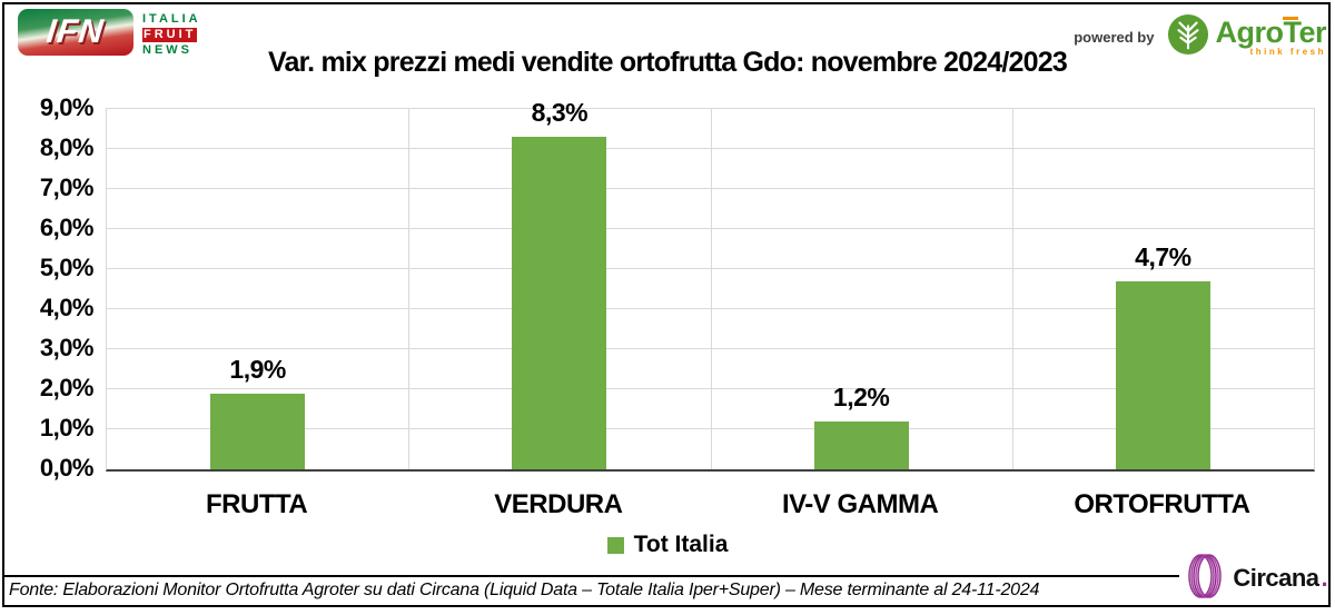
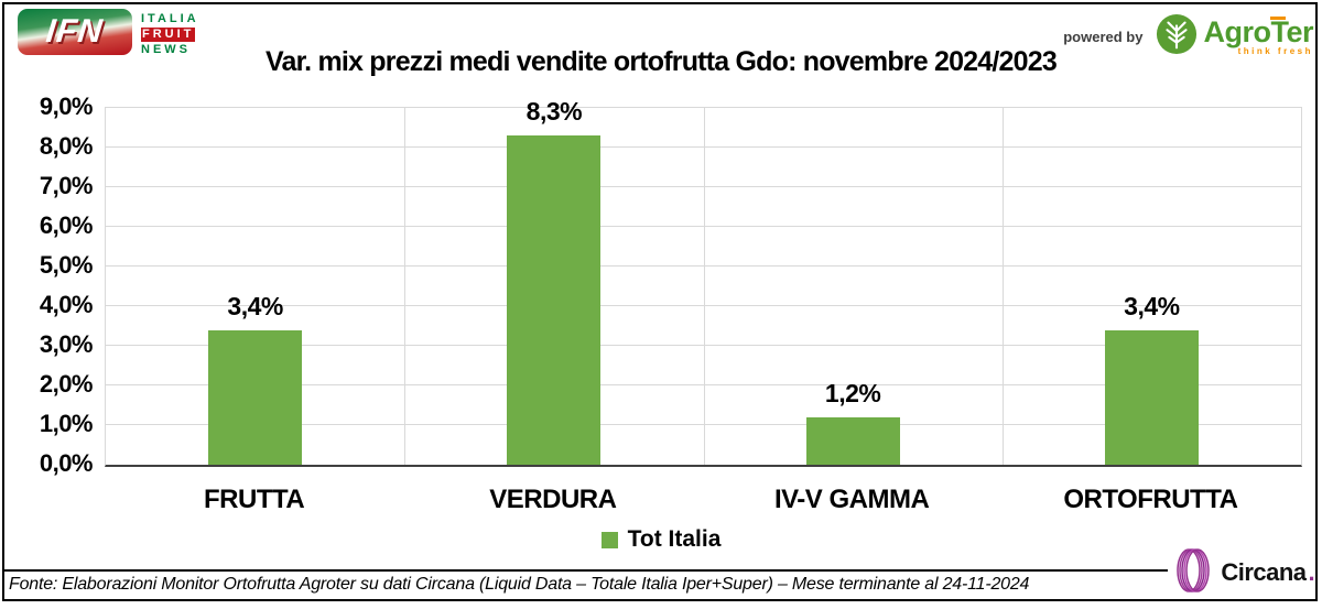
FRUTTA: 1,9% -> 3,4%
ORTOFRUTTA: 4,7% -> 3,4%
